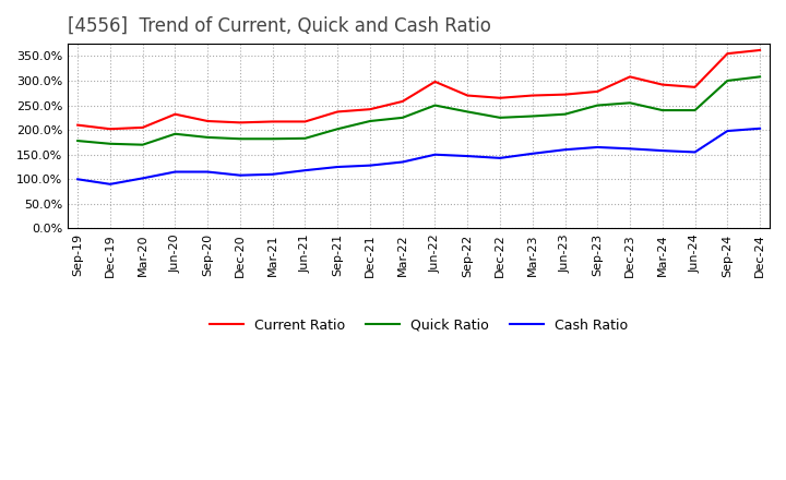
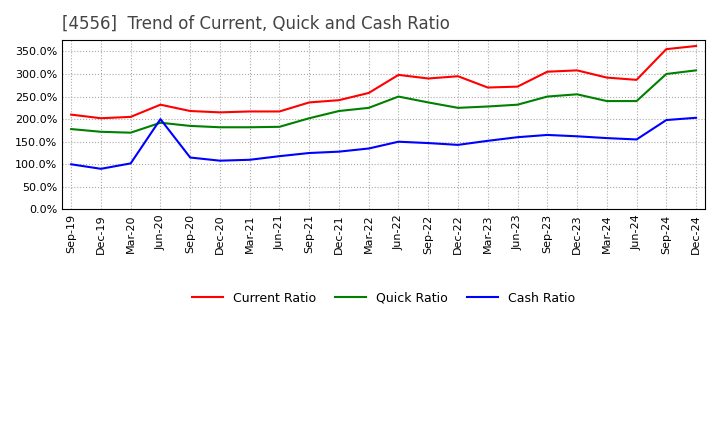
Cash Ratio/Jun-20: 115% -> 200%
Current Ratio/Sep-22: 270% -> 290%
Current Ratio/Dec-22: 265% -> 295%
Current Ratio/Sep-23: 278% -> 305%
